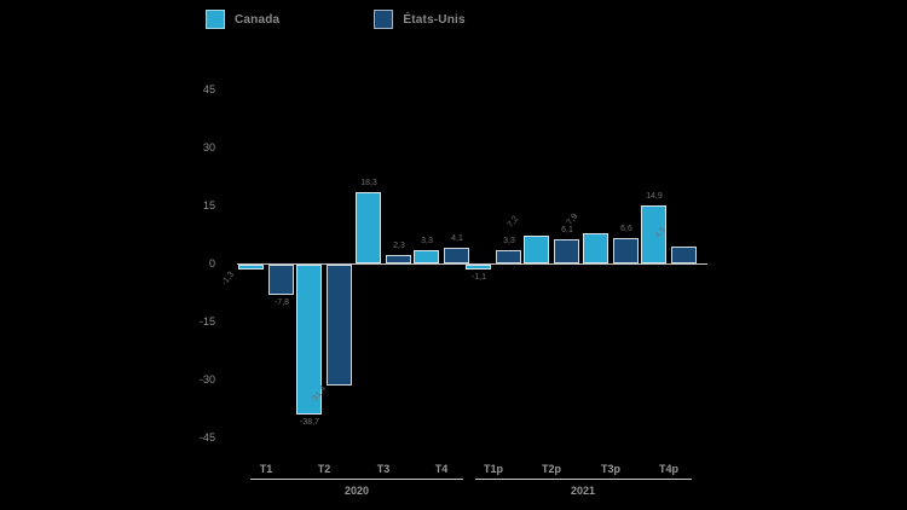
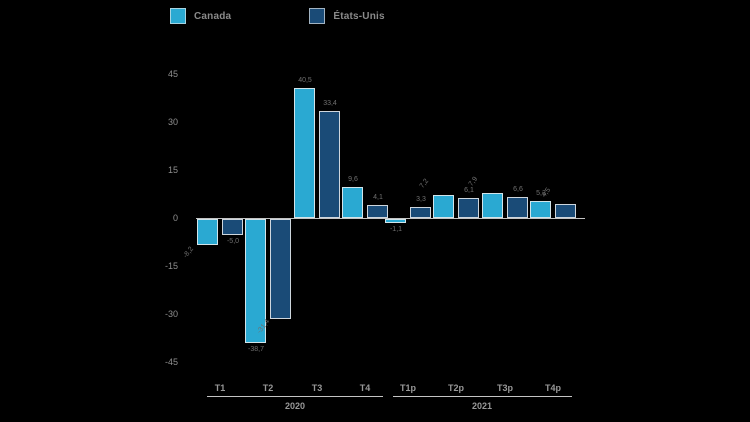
Canada/T1: -1,3 -> -8,2
États-Unis/T1: -7,8 -> -5,0
Canada/T3: 18,3 -> 40,5
États-Unis/T3: 2,3 -> 33,4
Canada/T4: 3,3 -> 9,6
Canada/T4p: 14,9 -> 5,3
